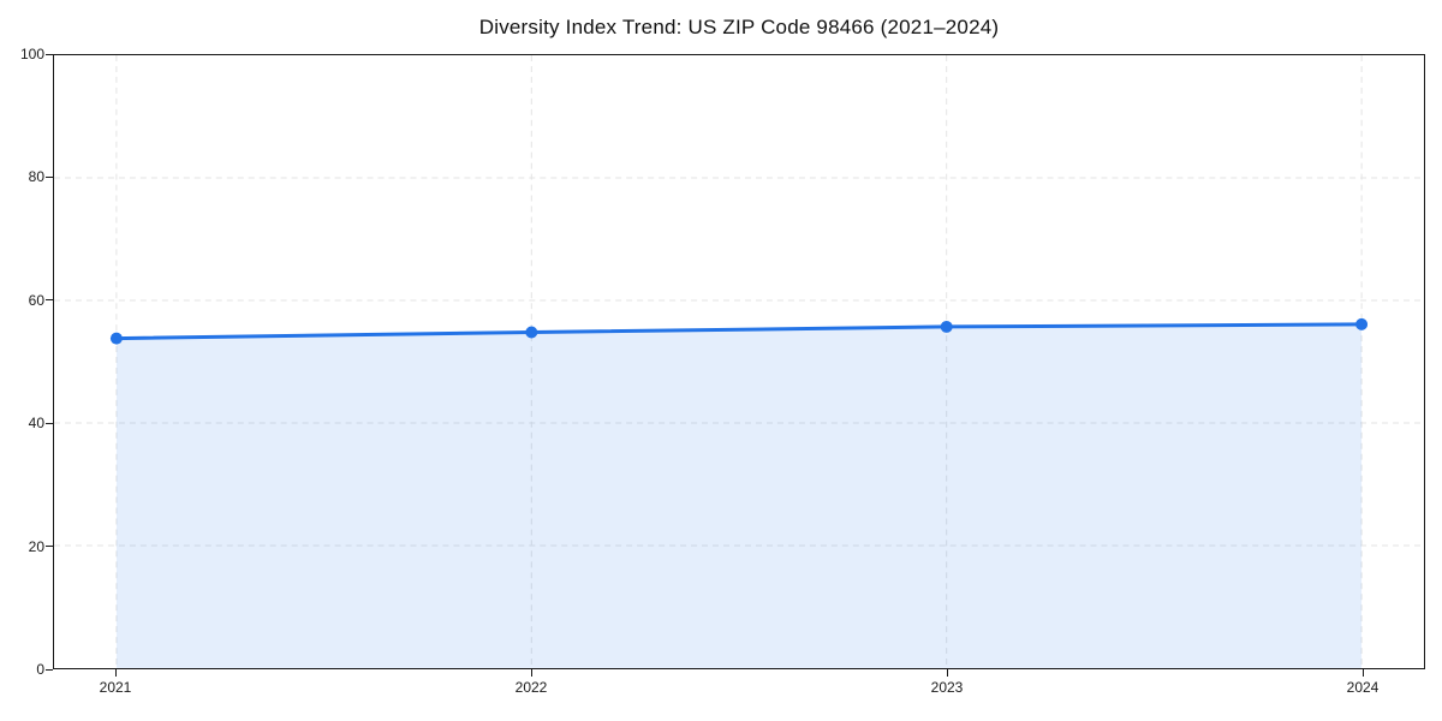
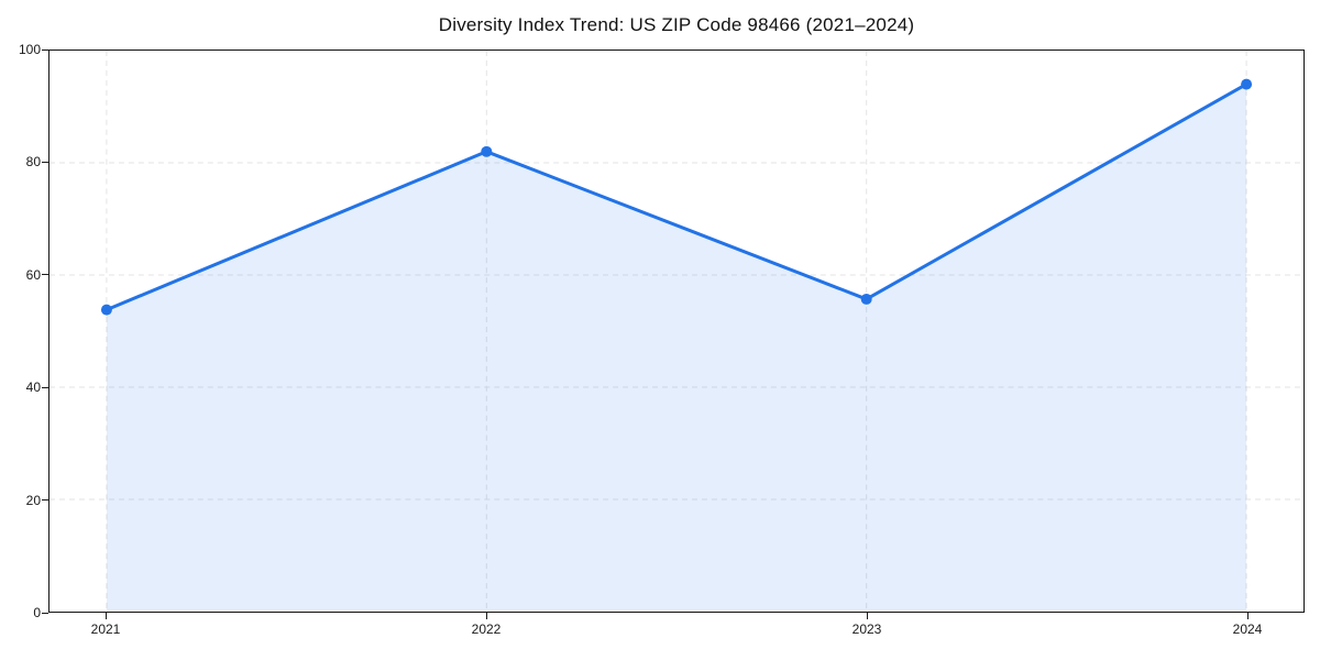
2022: 55 -> 82
2024: 56 -> 94
